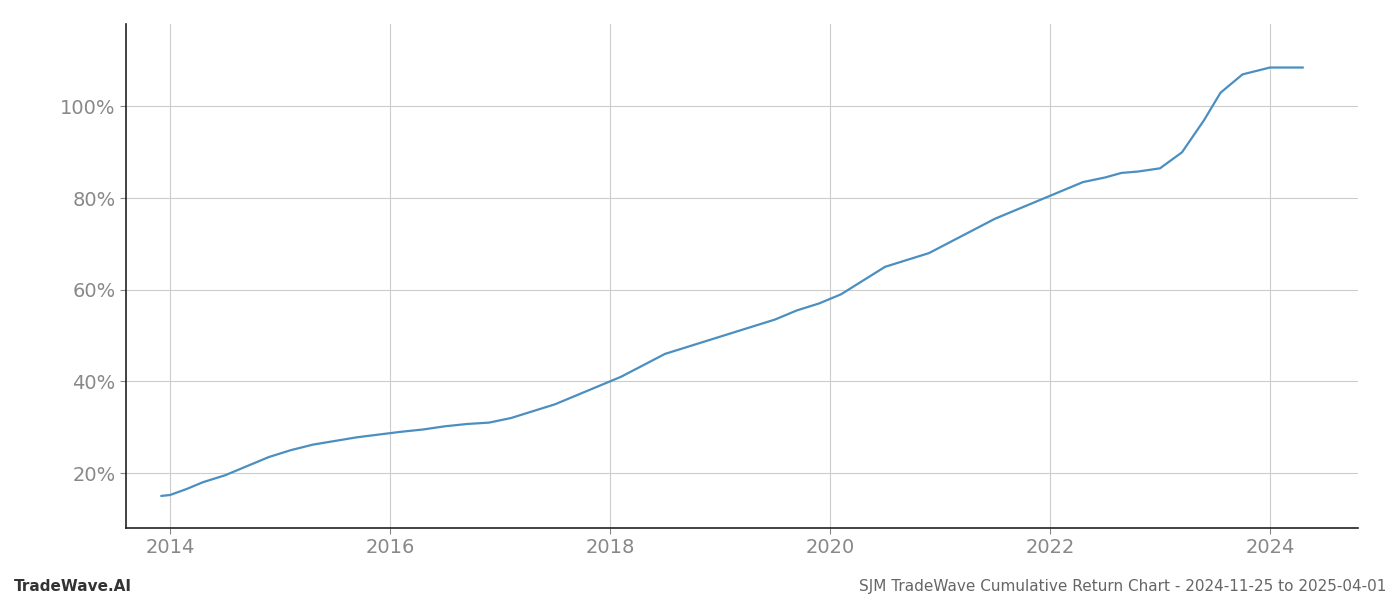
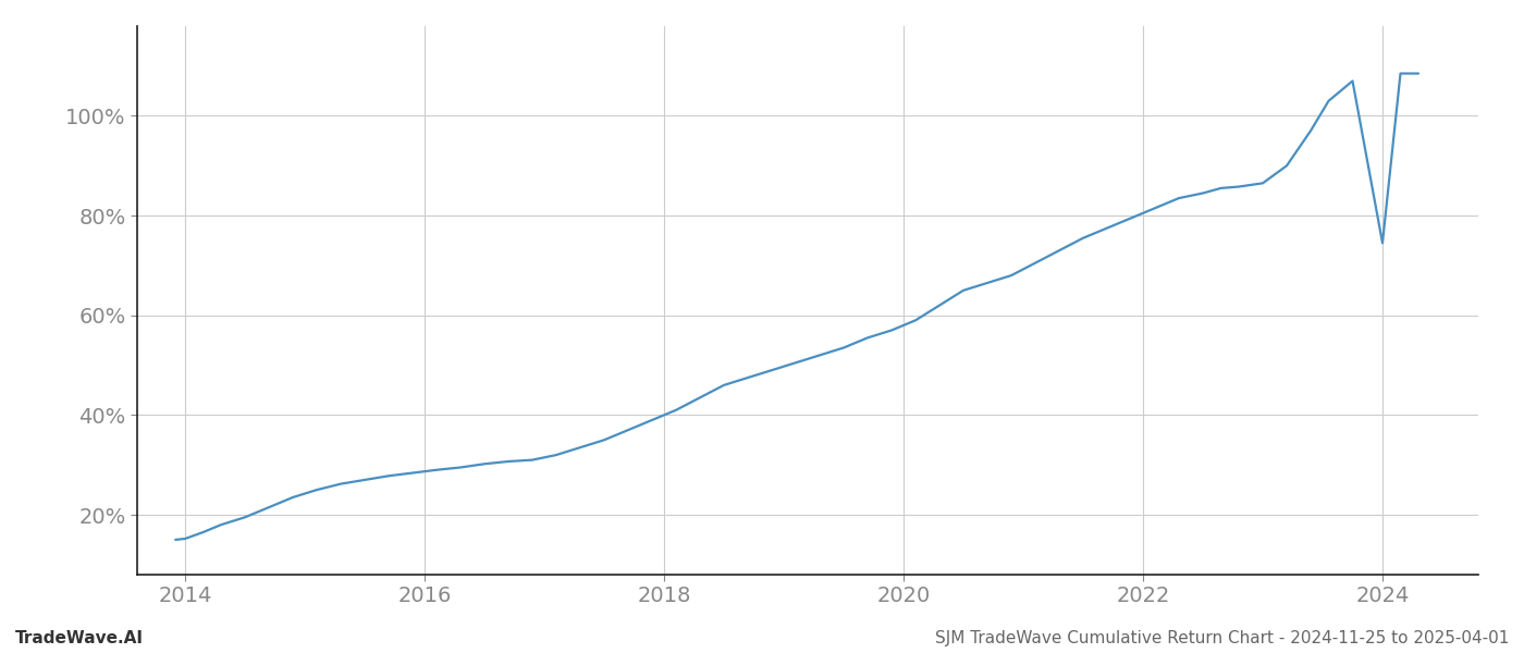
2024: 108.5% -> 74.5%
